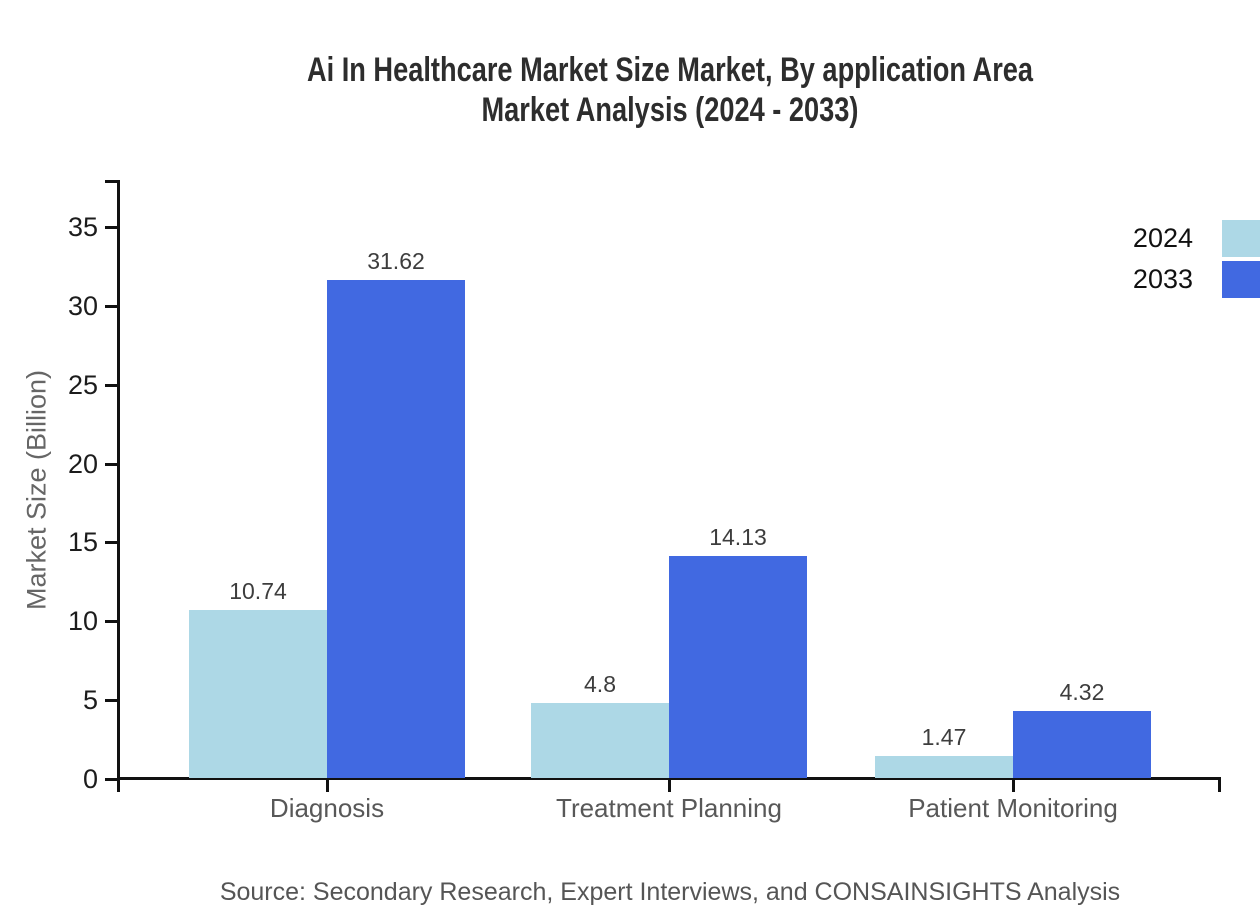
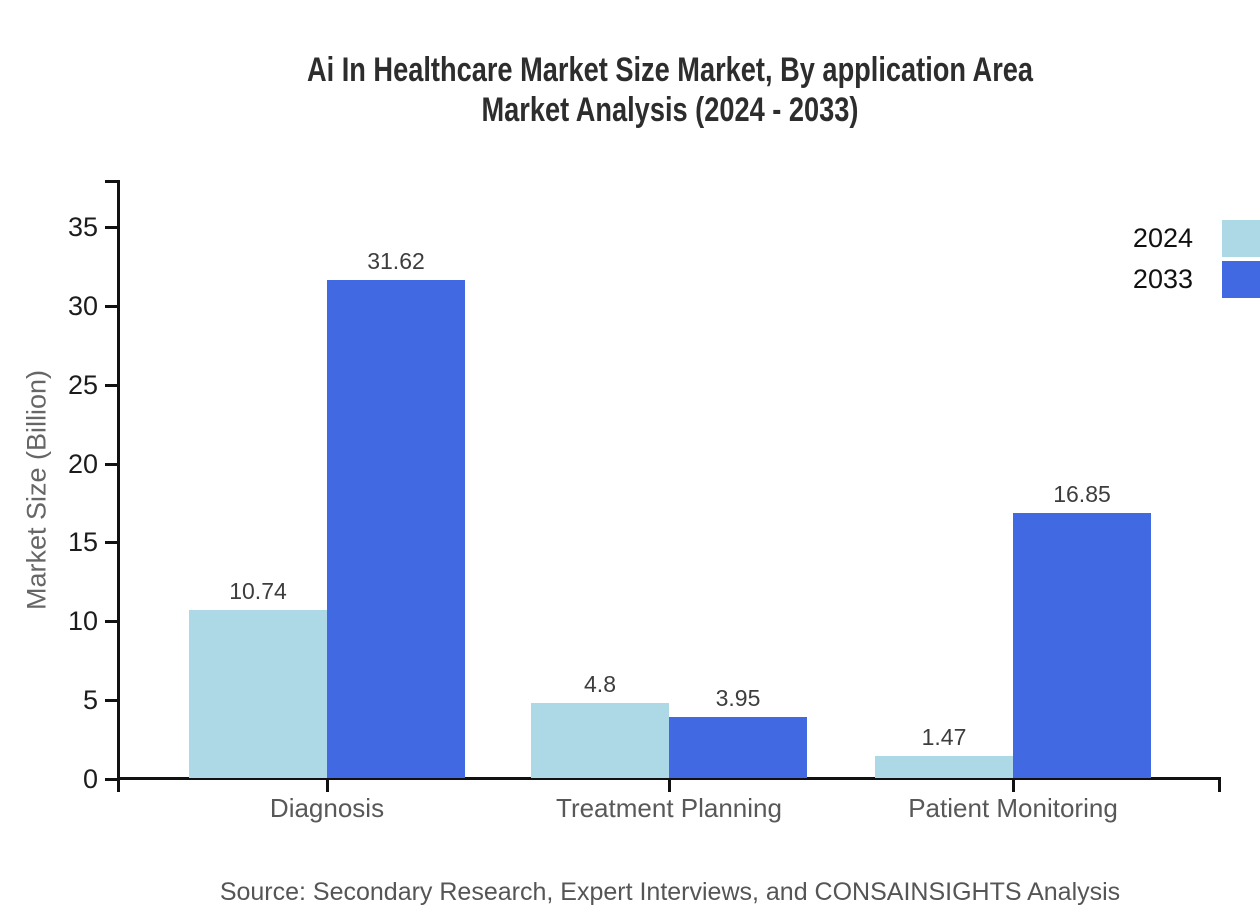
2033/Treatment Planning: 14.13 -> 3.95
2033/Patient Monitoring: 4.32 -> 16.85
